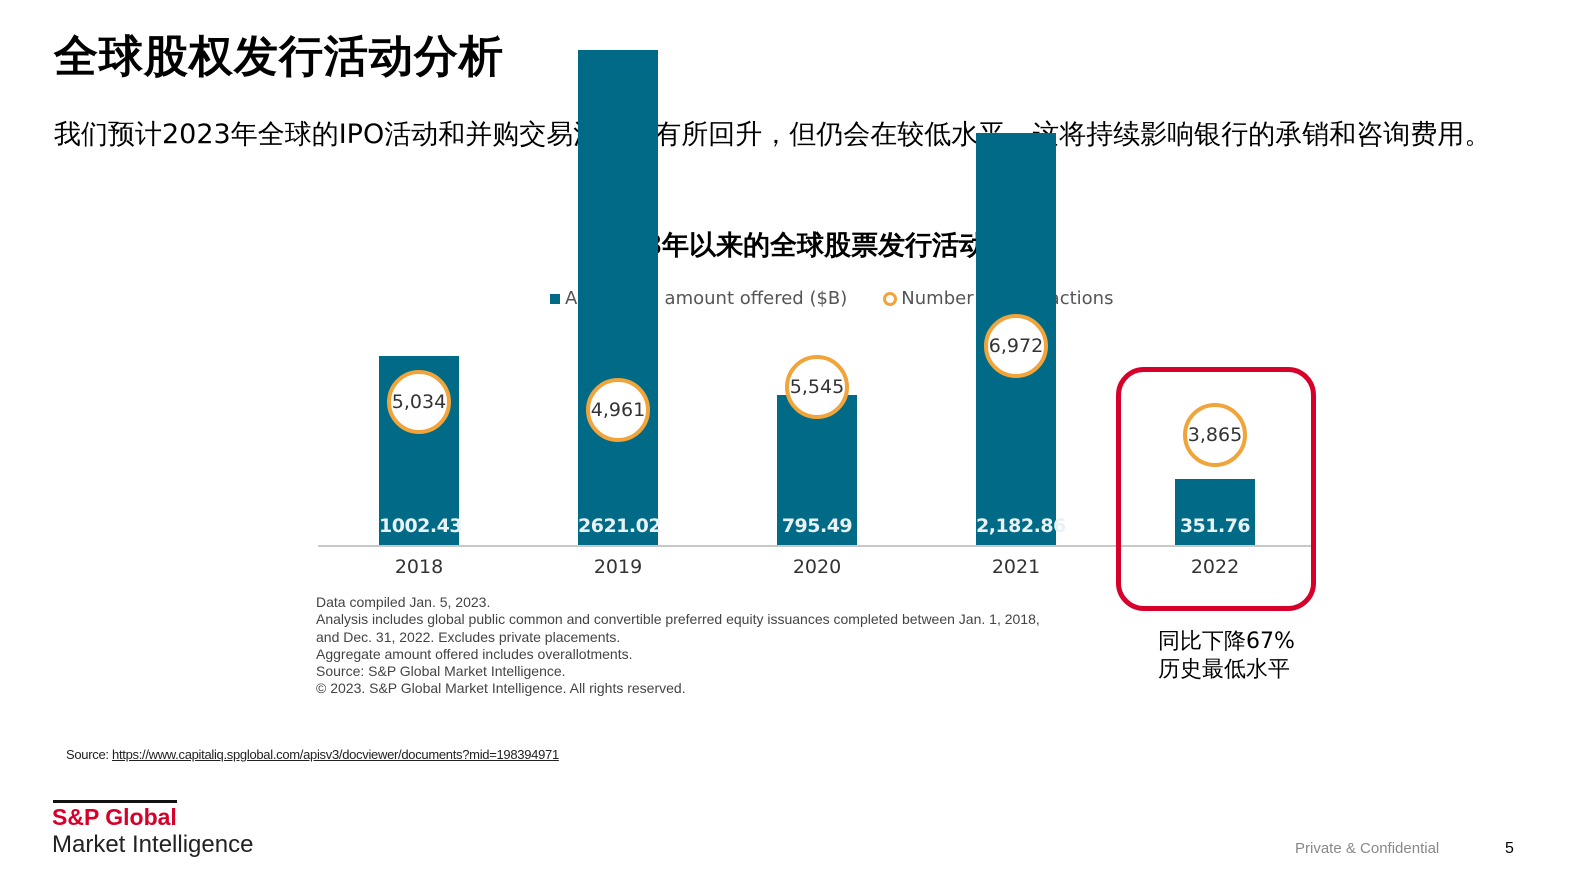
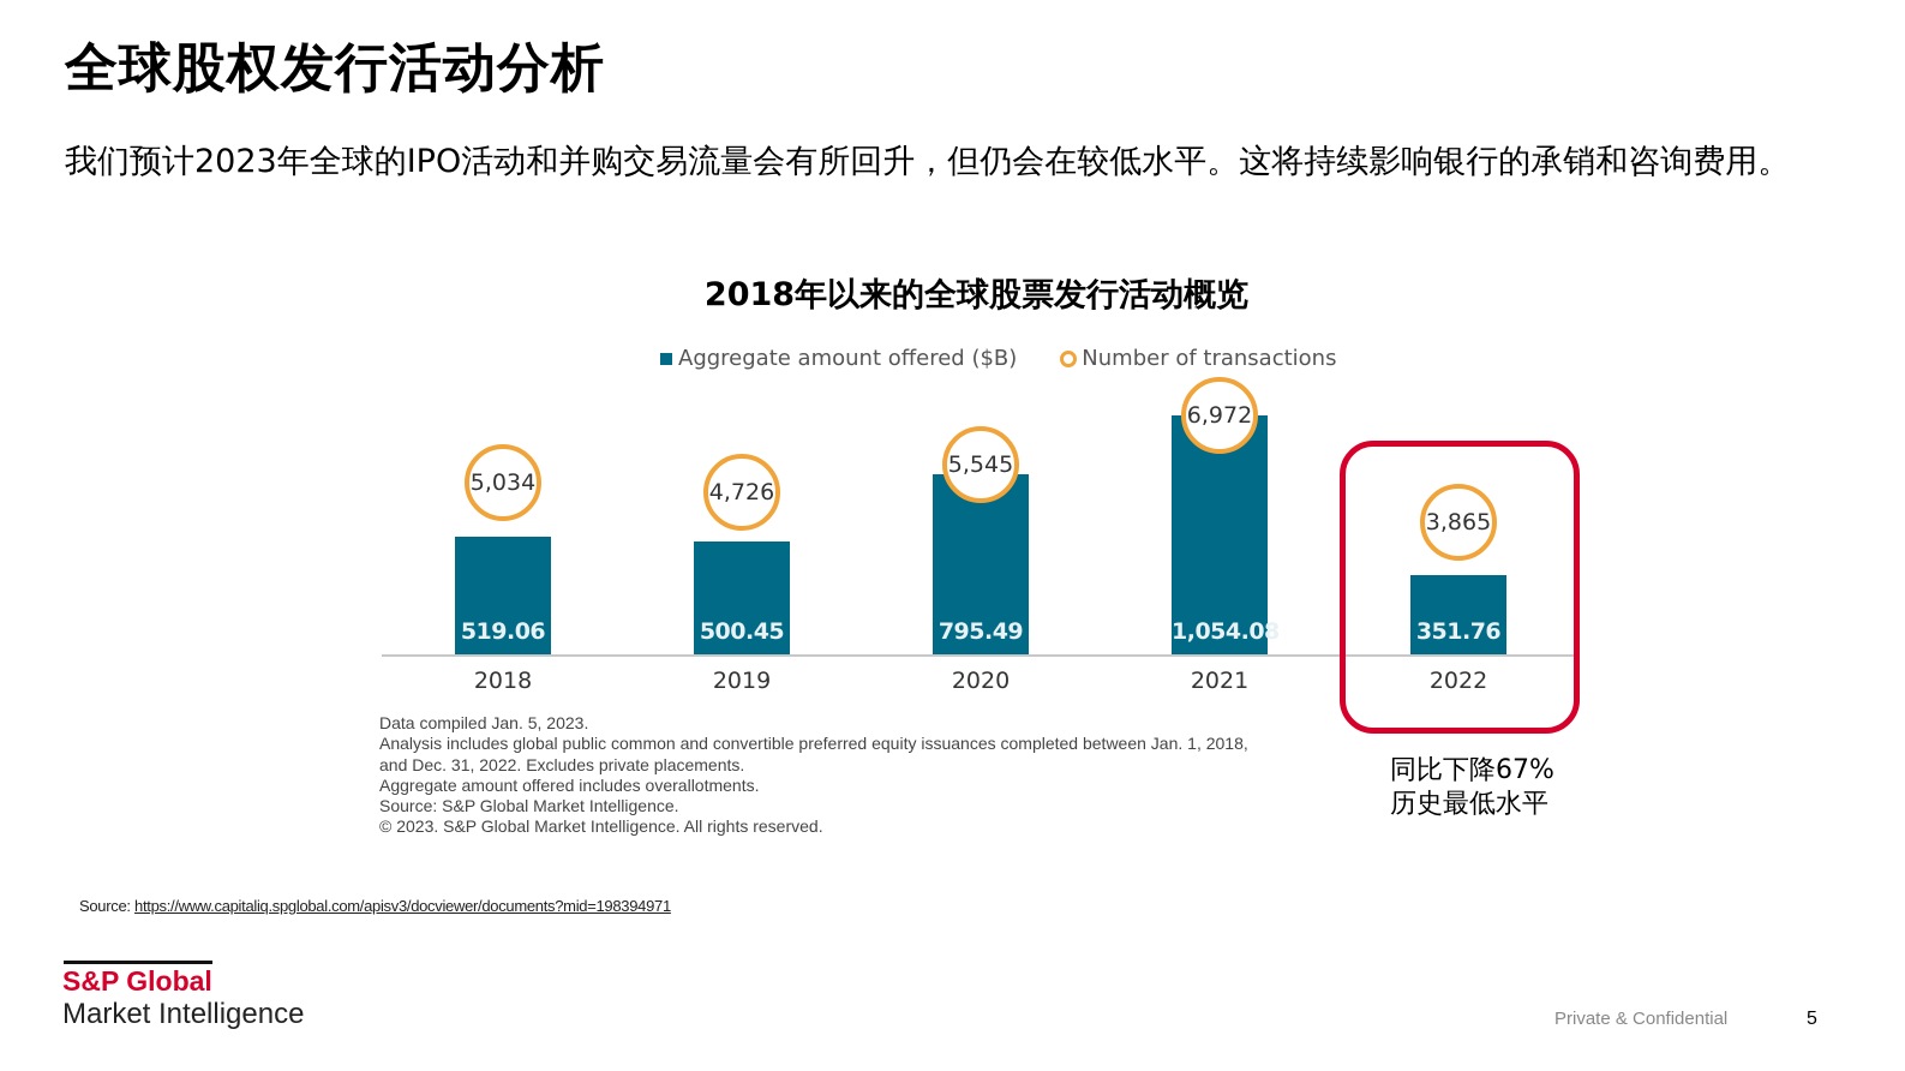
Aggregate amount offered ($B)/2018: 1002.43 -> 519.06
Aggregate amount offered ($B)/2019: 2621.02 -> 500.45
Number of transactions/2019: 4,961 -> 4,726
Aggregate amount offered ($B)/2021: 2,182.86 -> 1,054.08
